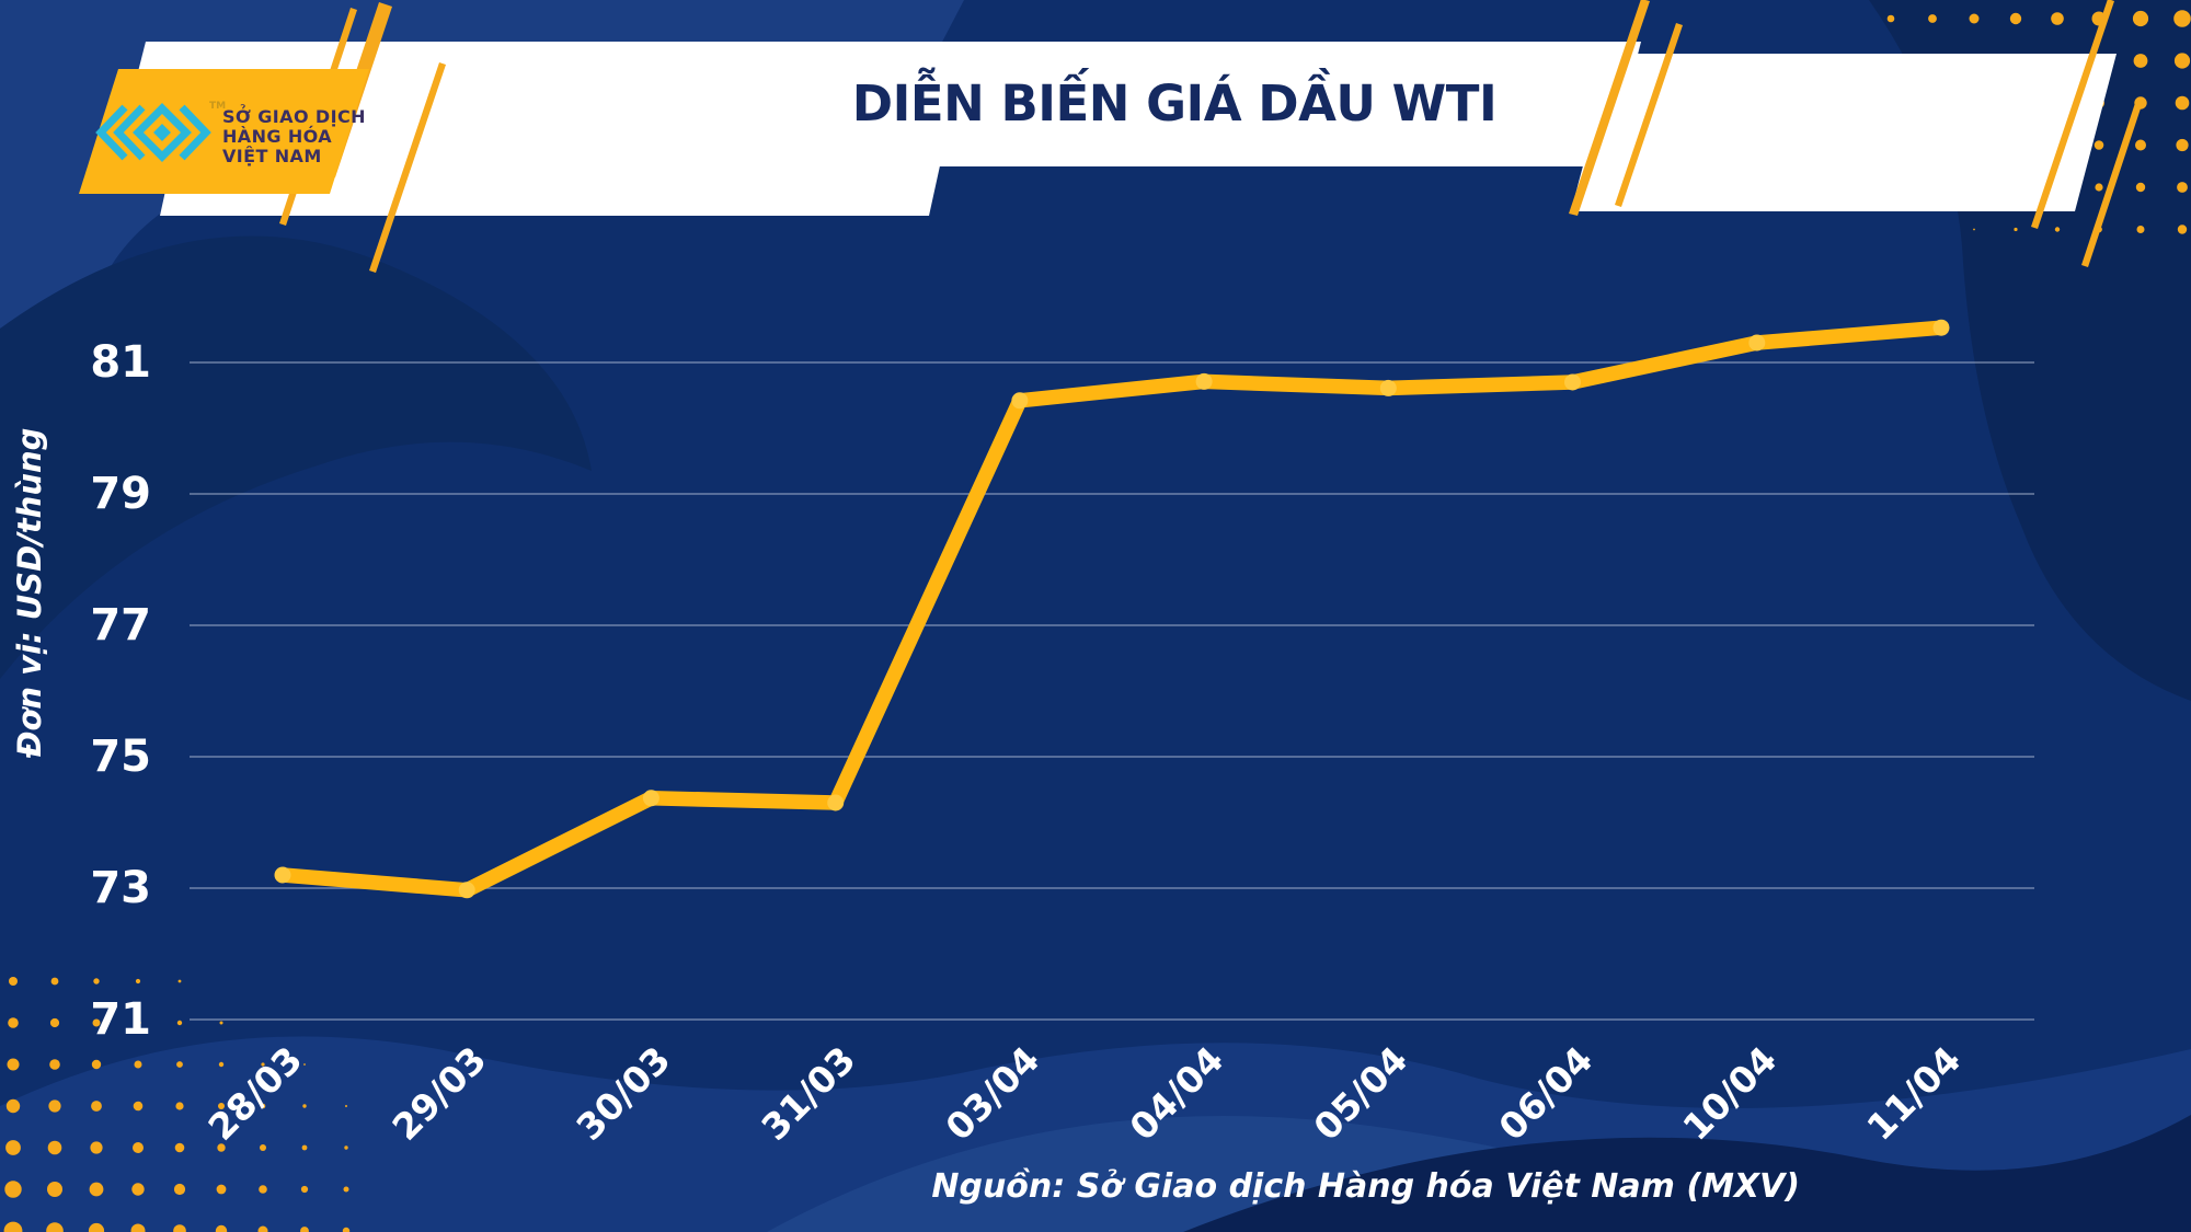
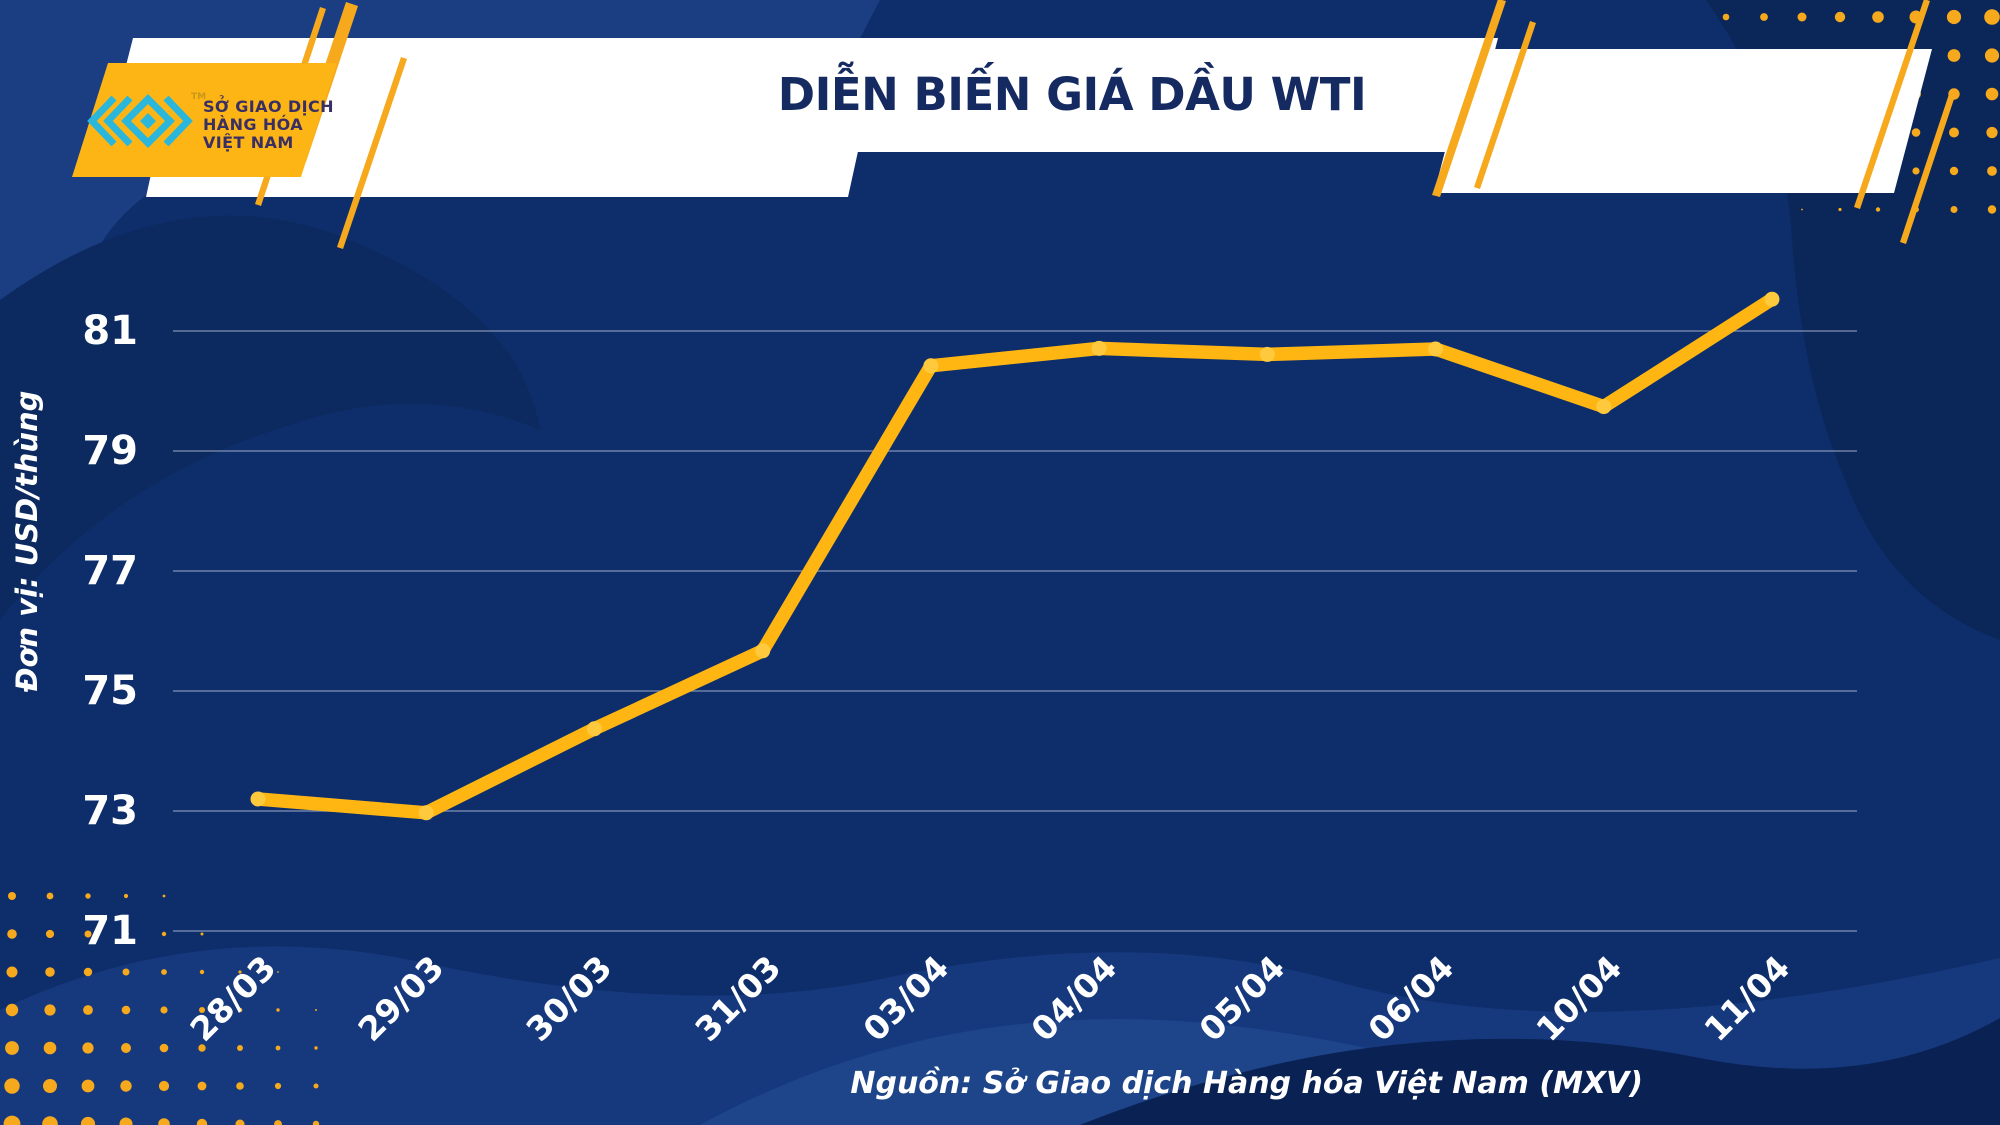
31/03: 74.3 -> 75.7
10/04: 81.3 -> 79.7
